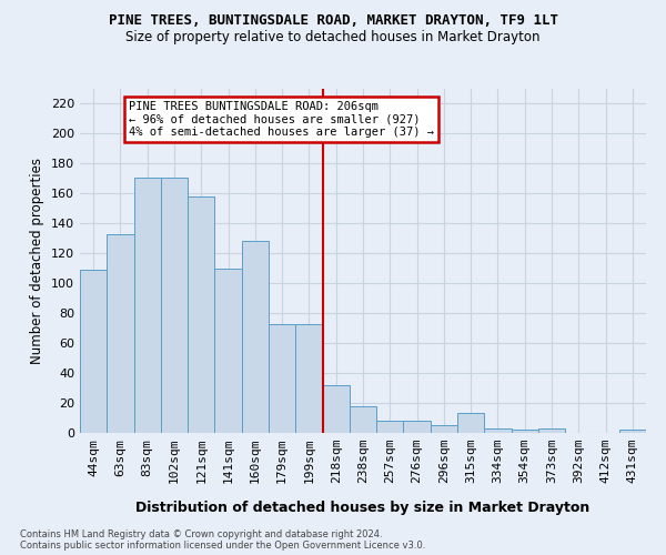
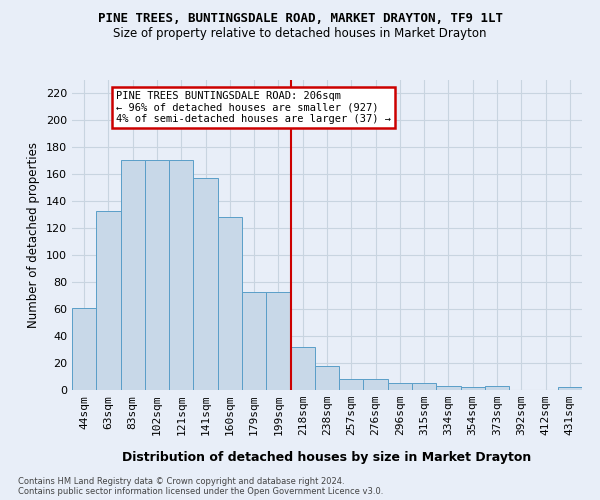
44sqm: 109 -> 61
121sqm: 158 -> 171
141sqm: 110 -> 157
315sqm: 13 -> 5
